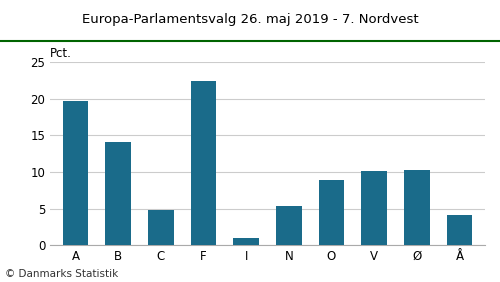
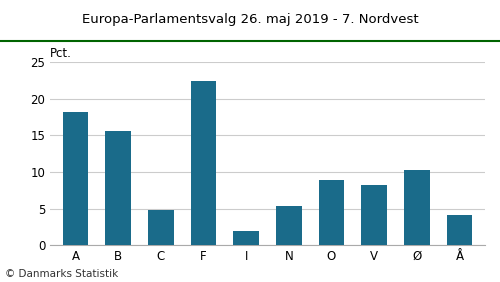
A: 19.7 -> 18.2
B: 14.1 -> 15.6
I: 1.0 -> 2.0
V: 10.2 -> 8.2
